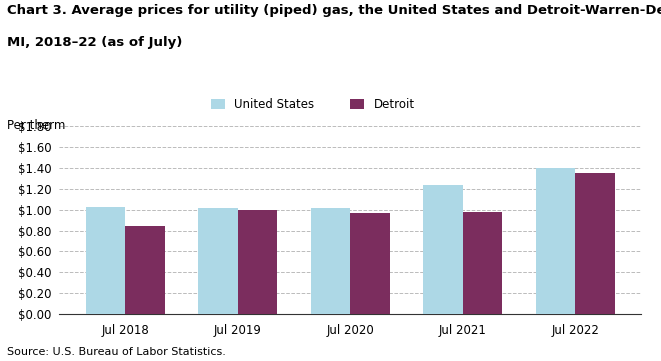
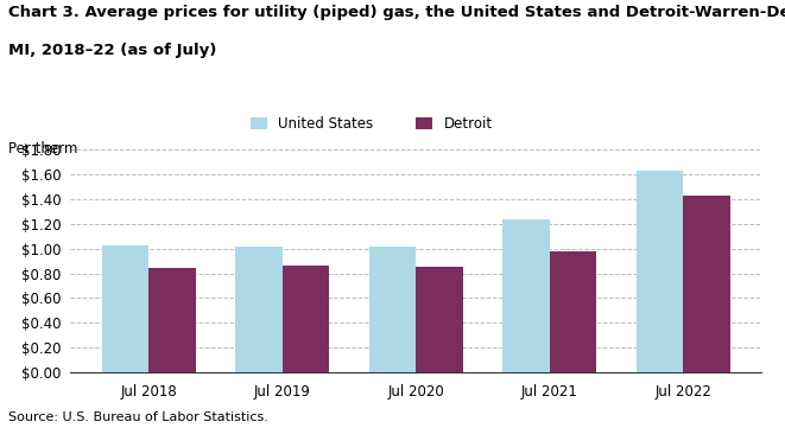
Detroit/Jul 2019: $1.00 -> $0.86
Detroit/Jul 2020: $0.97 -> $0.85
United States/Jul 2022: $1.40 -> $1.63
Detroit/Jul 2022: $1.35 -> $1.43
